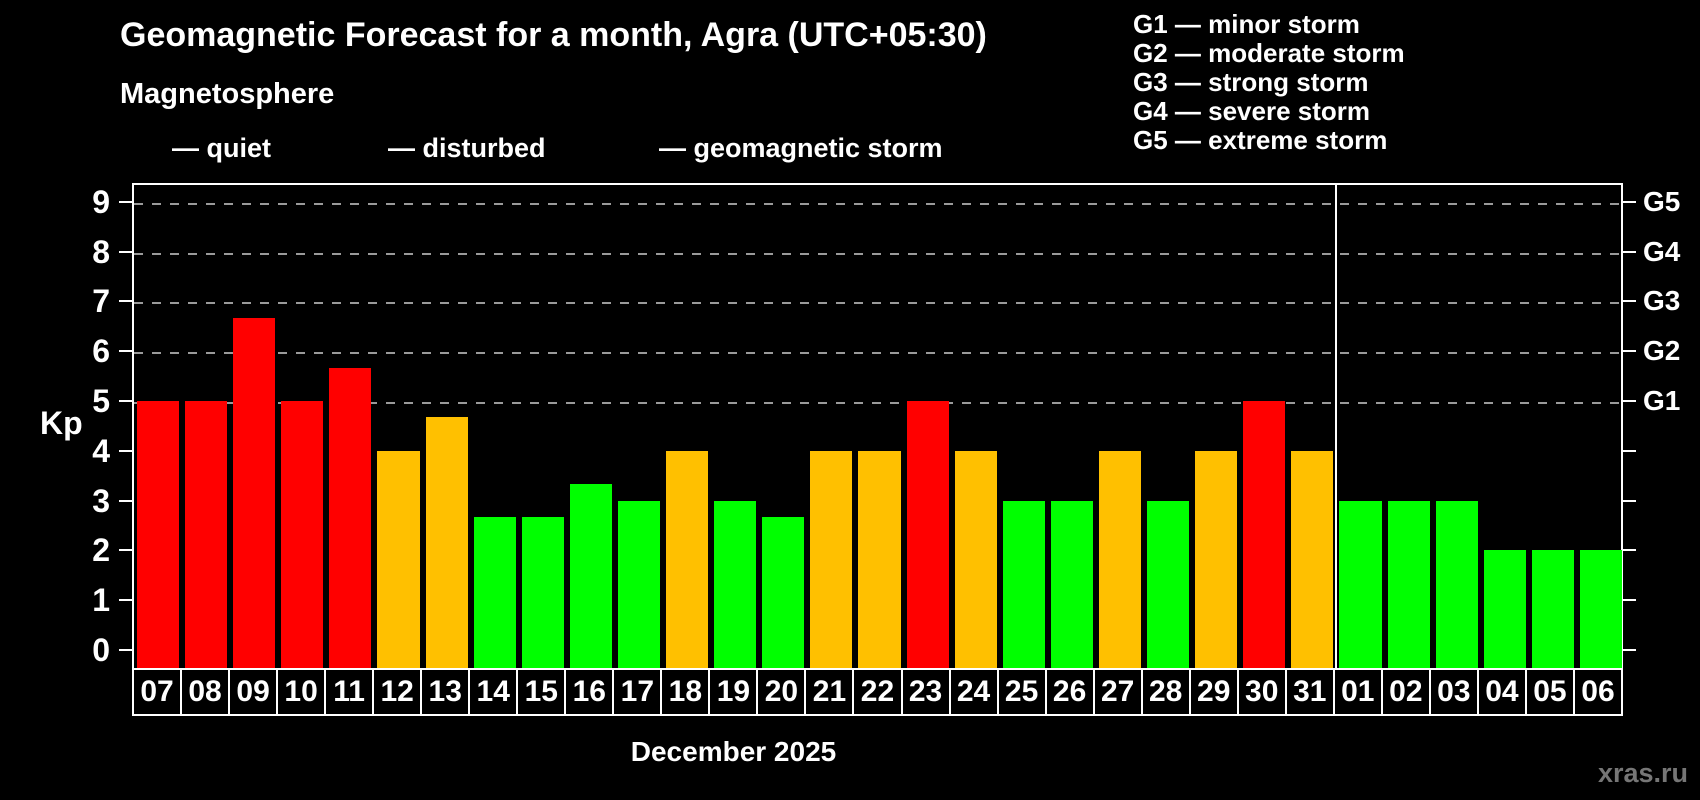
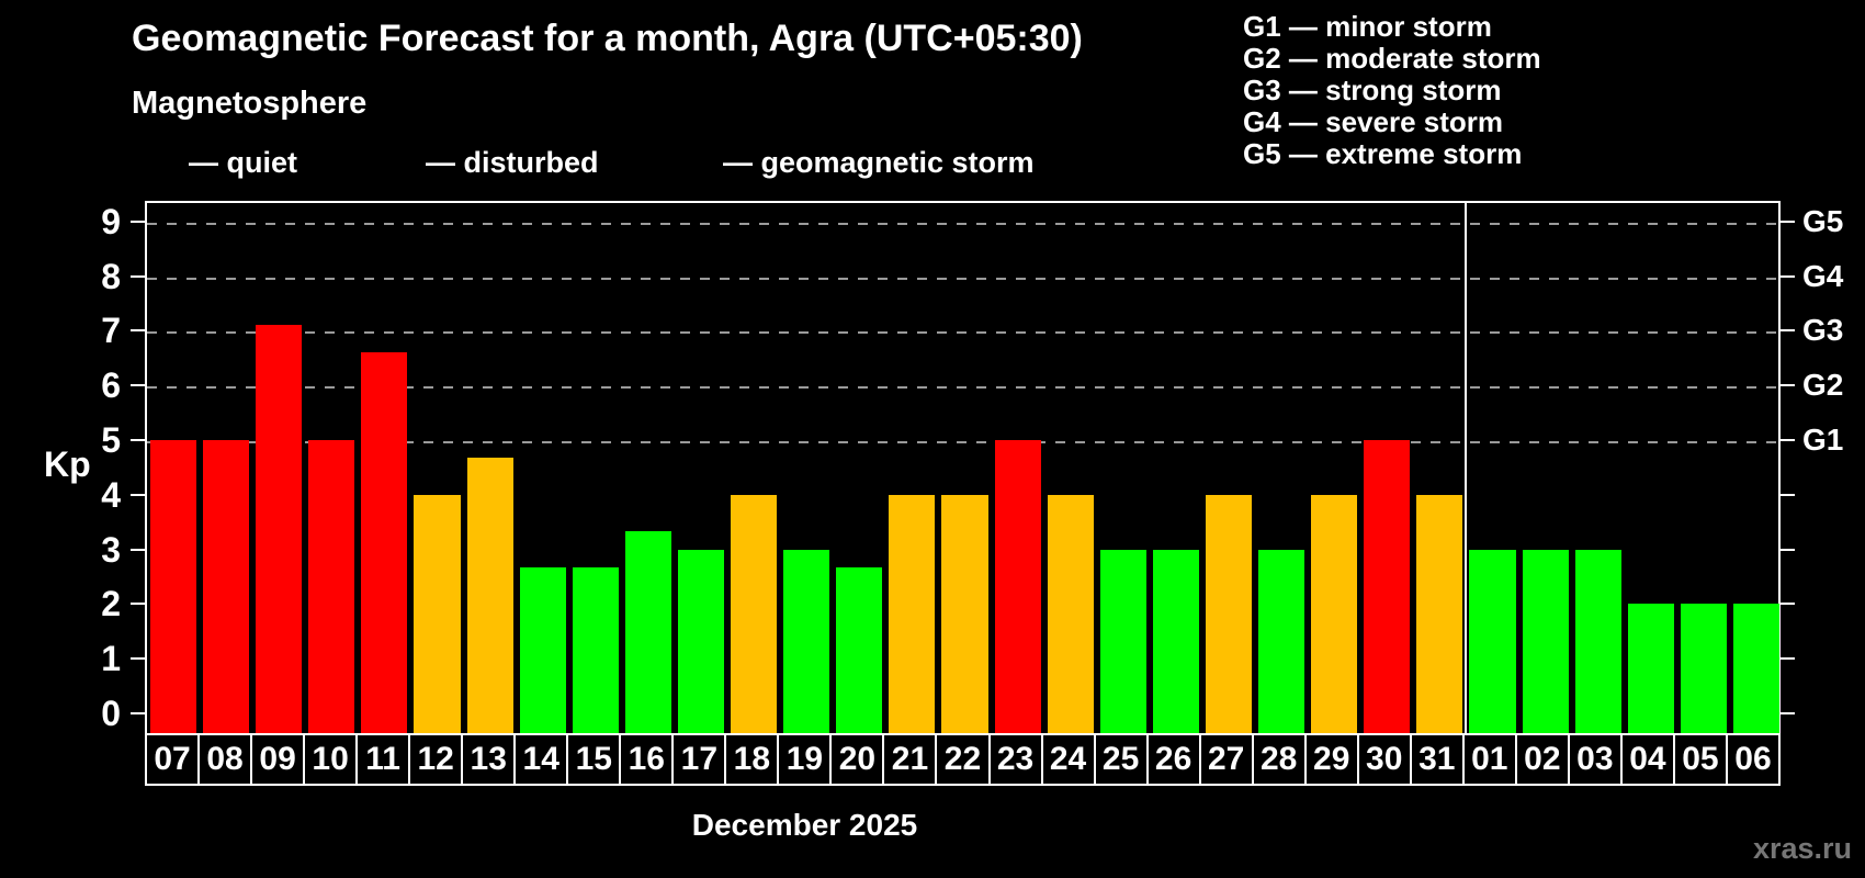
09: 6.7 -> 7.1
11: 5.7 -> 6.6
